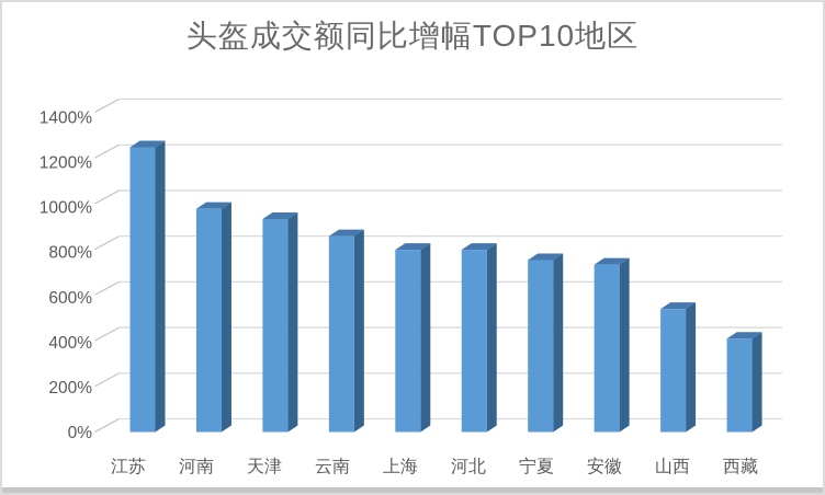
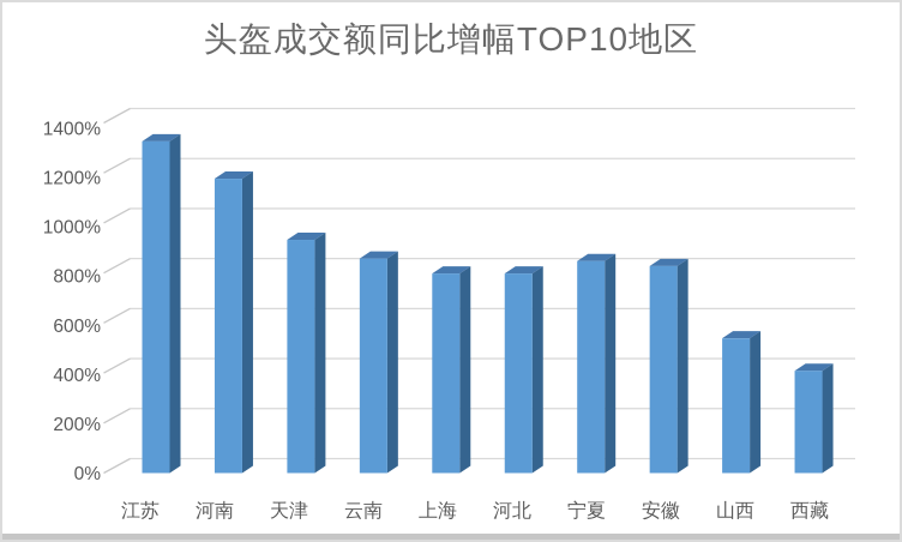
江苏: 1250% -> 1330%
河南: 980% -> 1180%
宁夏: 760% -> 850%
安徽: 740% -> 830%
